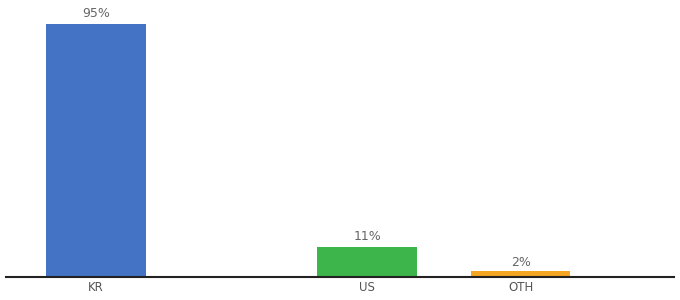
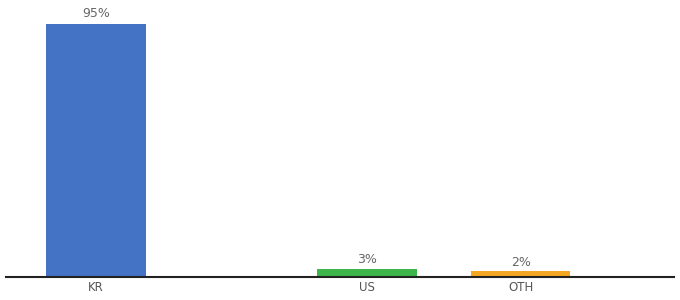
US: 11% -> 3%
